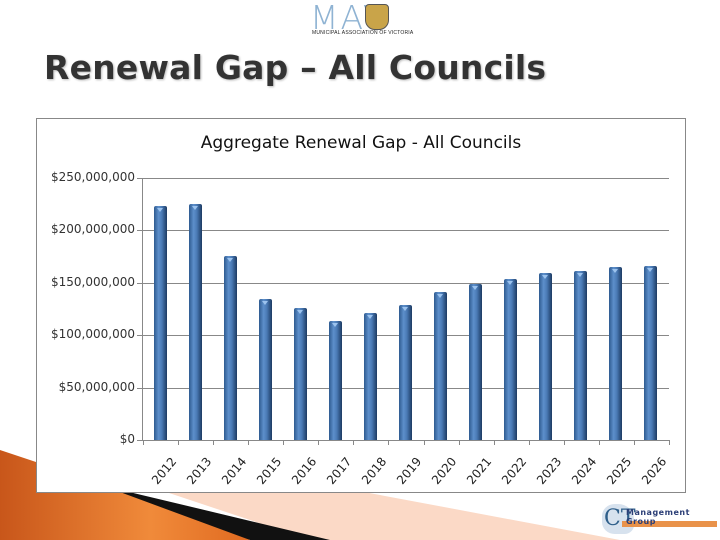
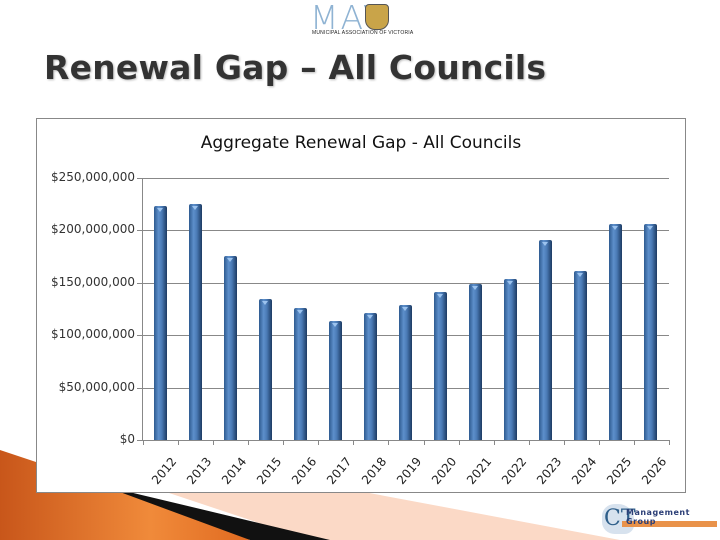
2023: $159000000 -> $191000000
2025: $165000000 -> $206000000
2026: $166000000 -> $206000000
